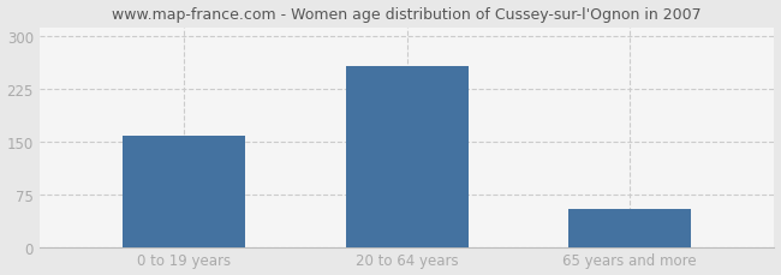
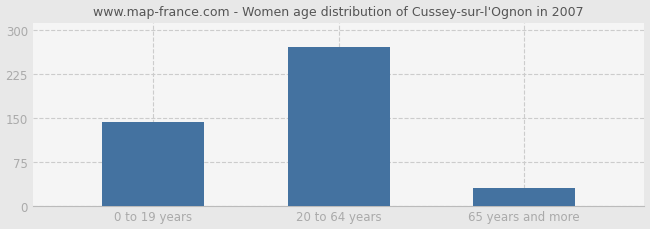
0 to 19 years: 158 -> 143
20 to 64 years: 258 -> 270
65 years and more: 54 -> 30
